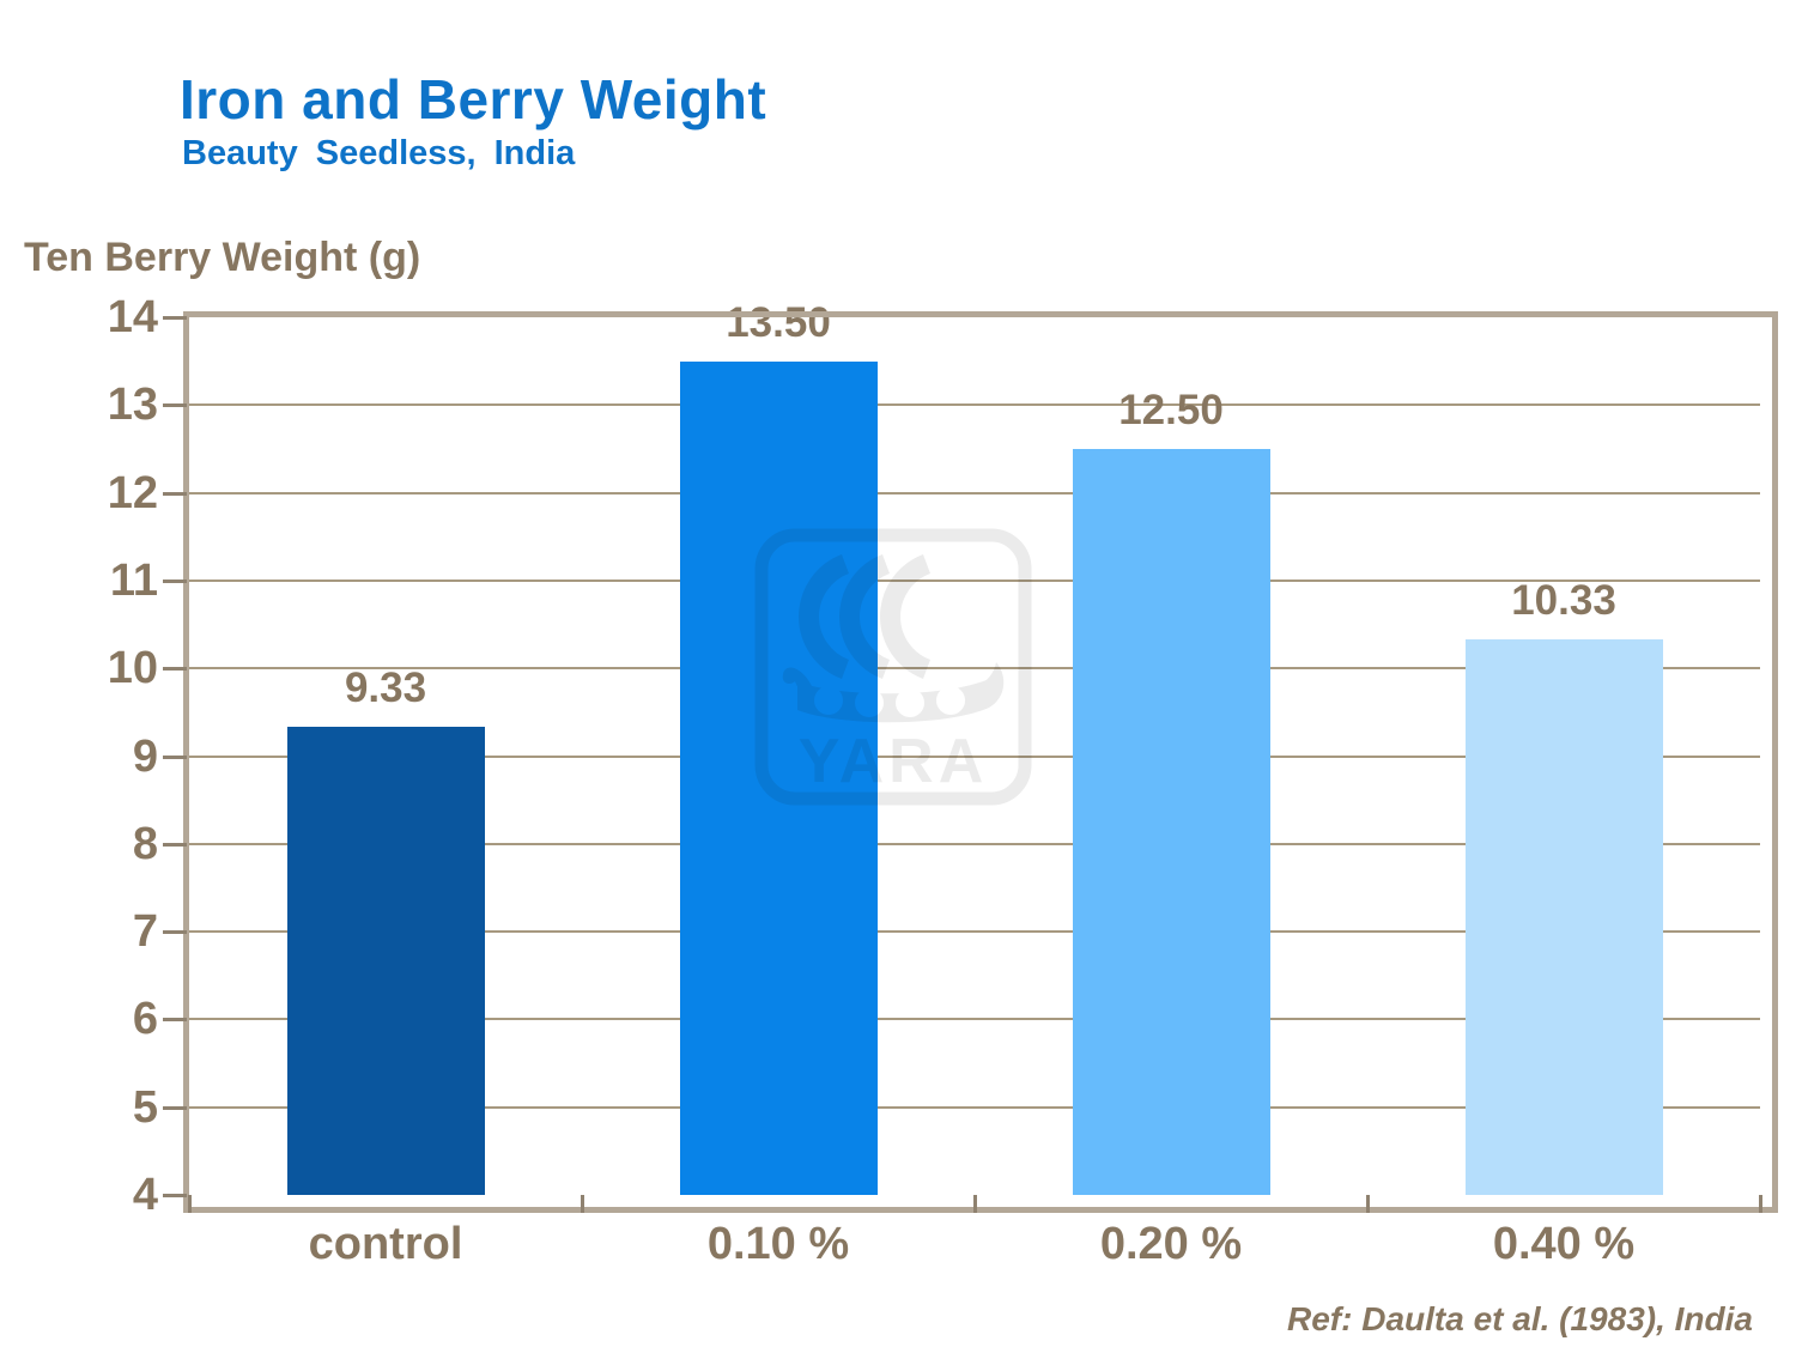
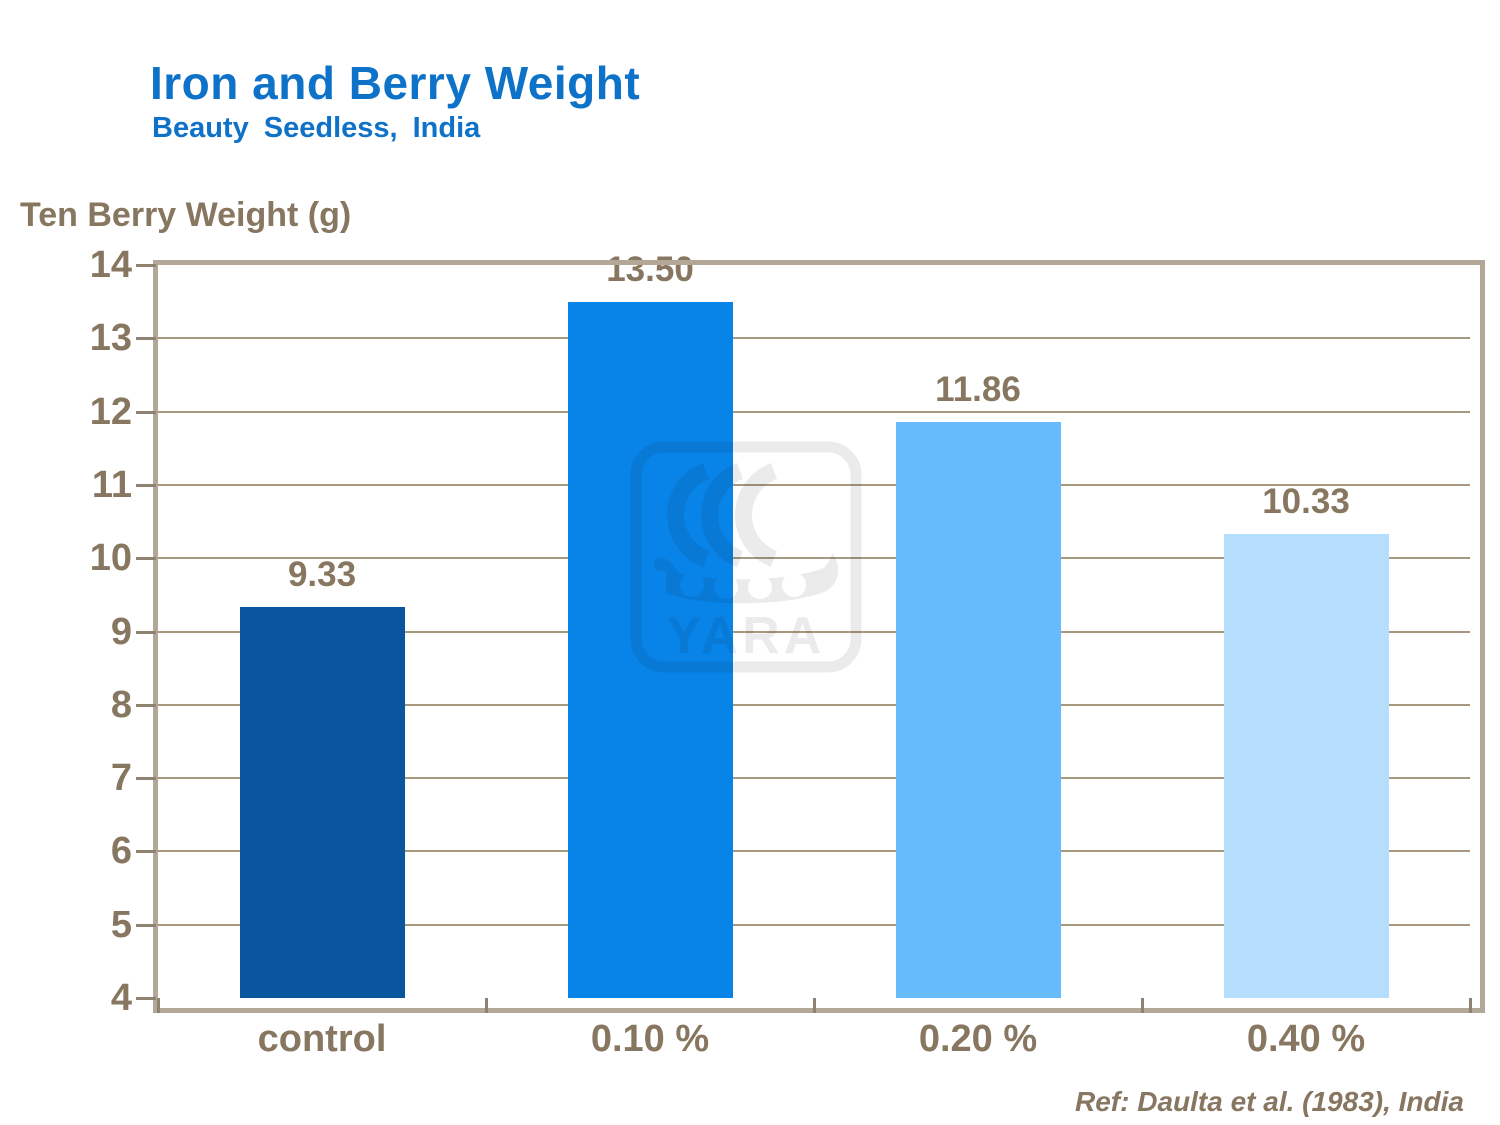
0.20 %: 12.50 -> 11.86
